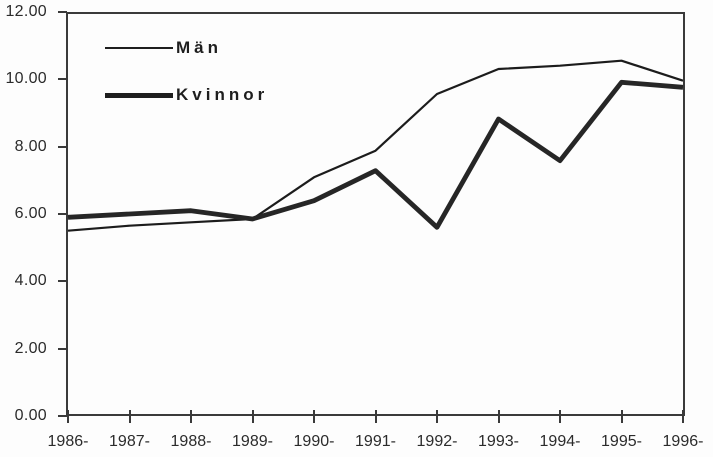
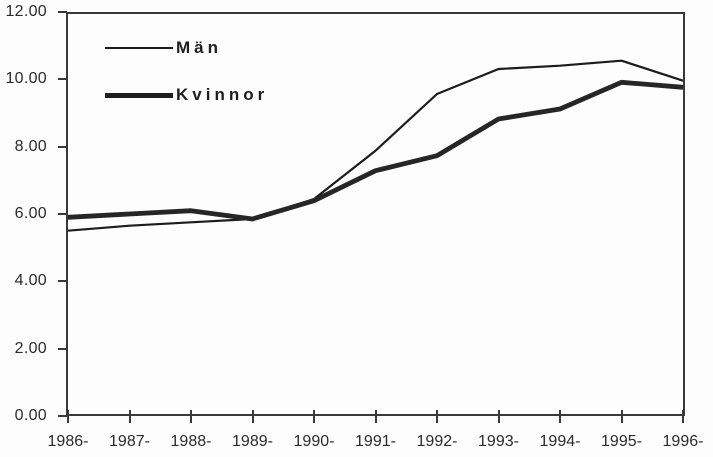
Män/1990-: 7.1 -> 6.5
Kvinnor/1992-: 5.6 -> 7.8
Kvinnor/1994-: 7.6 -> 9.2
